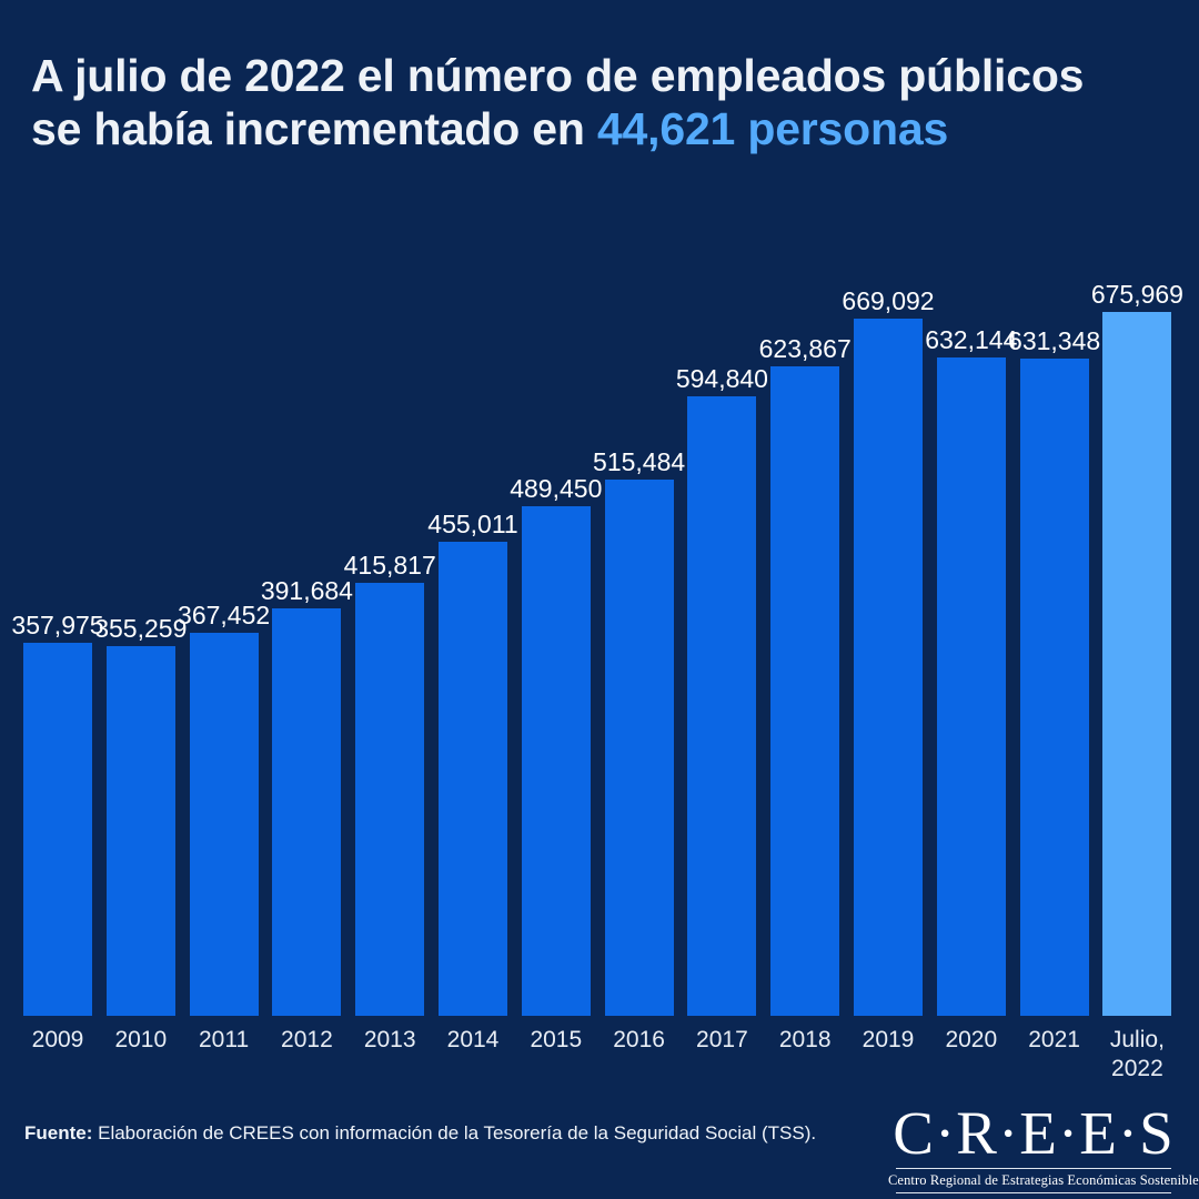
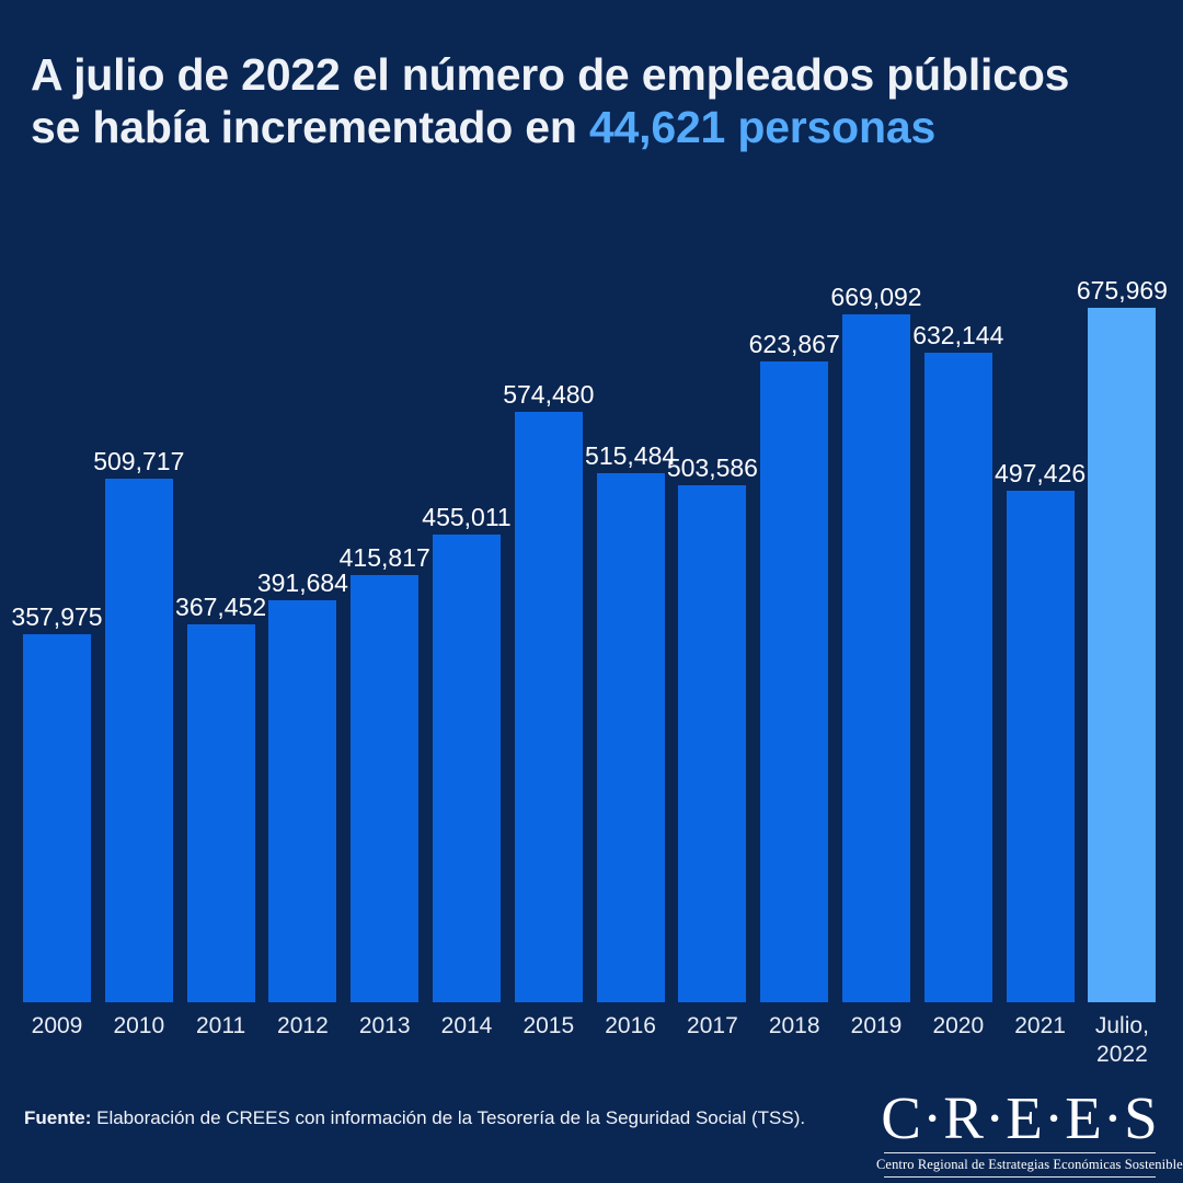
2010: 355,259 -> 509,717
2015: 489,450 -> 574,480
2017: 594,840 -> 503,586
2021: 631,348 -> 497,426
